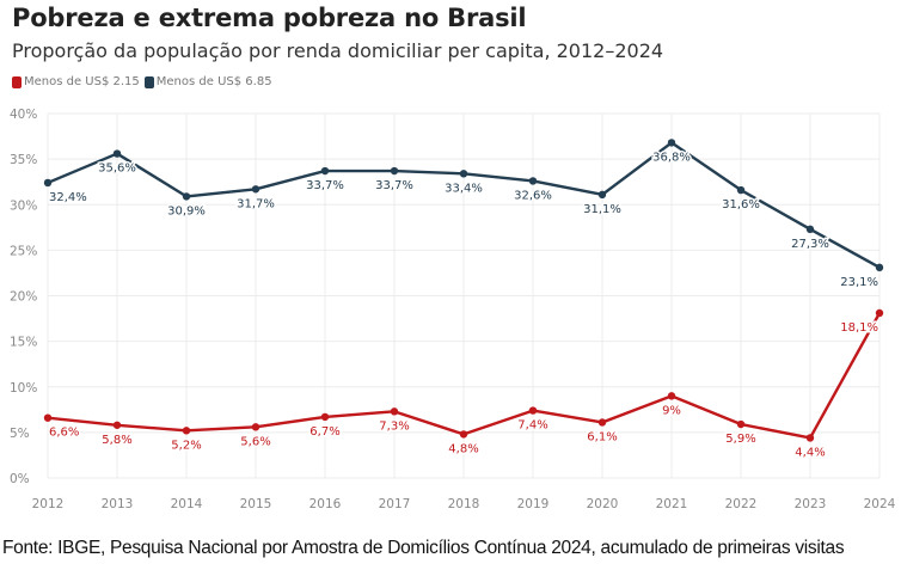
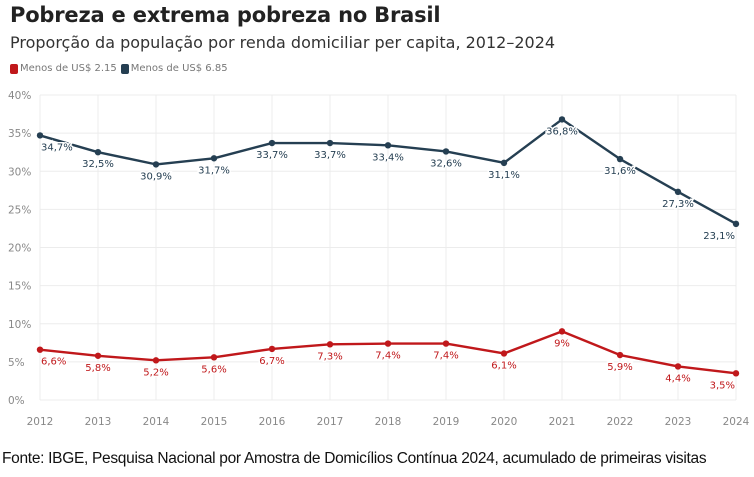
Menos de US$ 6.85/2012: 32,4% -> 34,7%
Menos de US$ 6.85/2013: 35,6% -> 32,5%
Menos de US$ 2.15/2018: 4,8% -> 7,4%
Menos de US$ 2.15/2024: 18,1% -> 3,5%
